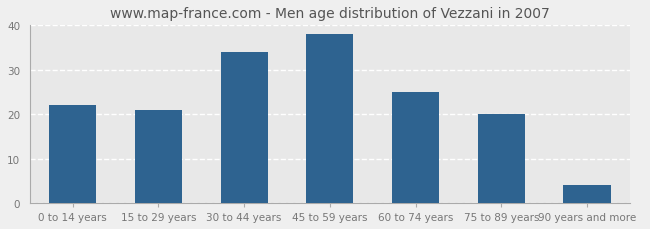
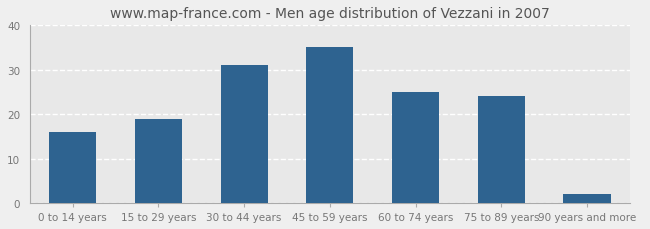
0 to 14 years: 22 -> 16
15 to 29 years: 21 -> 19
30 to 44 years: 34 -> 31
45 to 59 years: 38 -> 35
75 to 89 years: 20 -> 24
90 years and more: 4 -> 2
